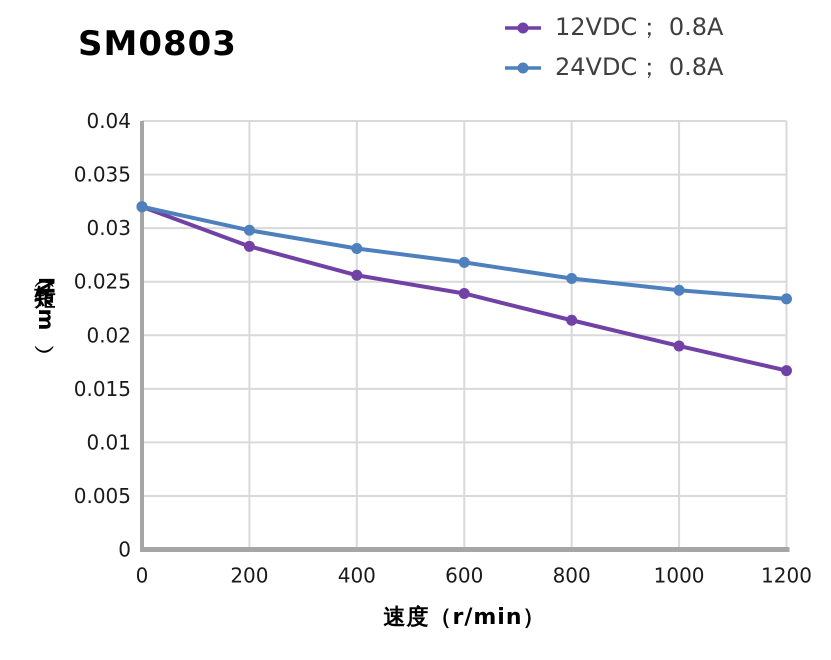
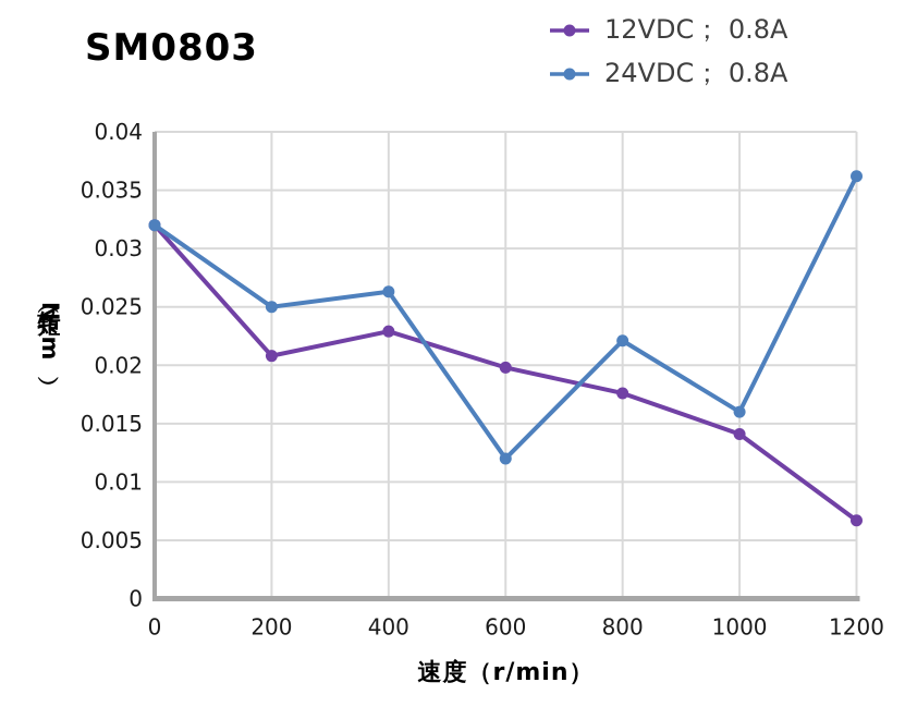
12VDC； 0.8A/200: 0.0283 -> 0.0208
24VDC； 0.8A/200: 0.0298 -> 0.0250
12VDC； 0.8A/400: 0.0256 -> 0.0229
24VDC； 0.8A/400: 0.0281 -> 0.0263
12VDC； 0.8A/600: 0.0239 -> 0.0198
24VDC； 0.8A/600: 0.0268 -> 0.0120
12VDC； 0.8A/800: 0.0214 -> 0.0176
24VDC； 0.8A/800: 0.0253 -> 0.0221
12VDC； 0.8A/1000: 0.0190 -> 0.0141
24VDC； 0.8A/1000: 0.0242 -> 0.0160
12VDC； 0.8A/1200: 0.0167 -> 0.0067
24VDC； 0.8A/1200: 0.0234 -> 0.0362
